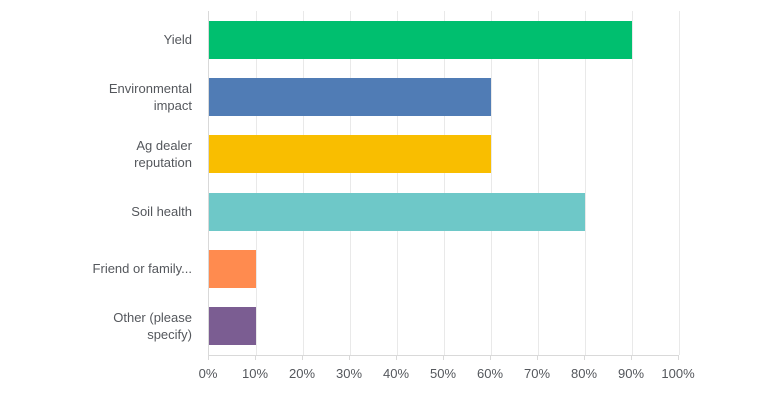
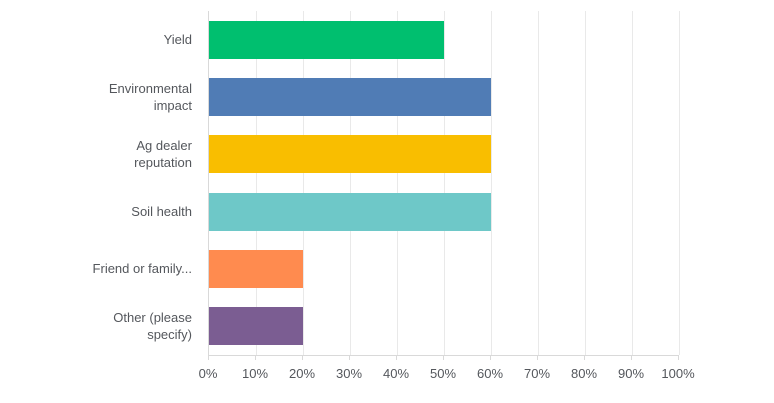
Yield: 90% -> 50%
Soil health: 80% -> 60%
Friend or family...: 10% -> 20%
Other (please specify): 10% -> 20%
